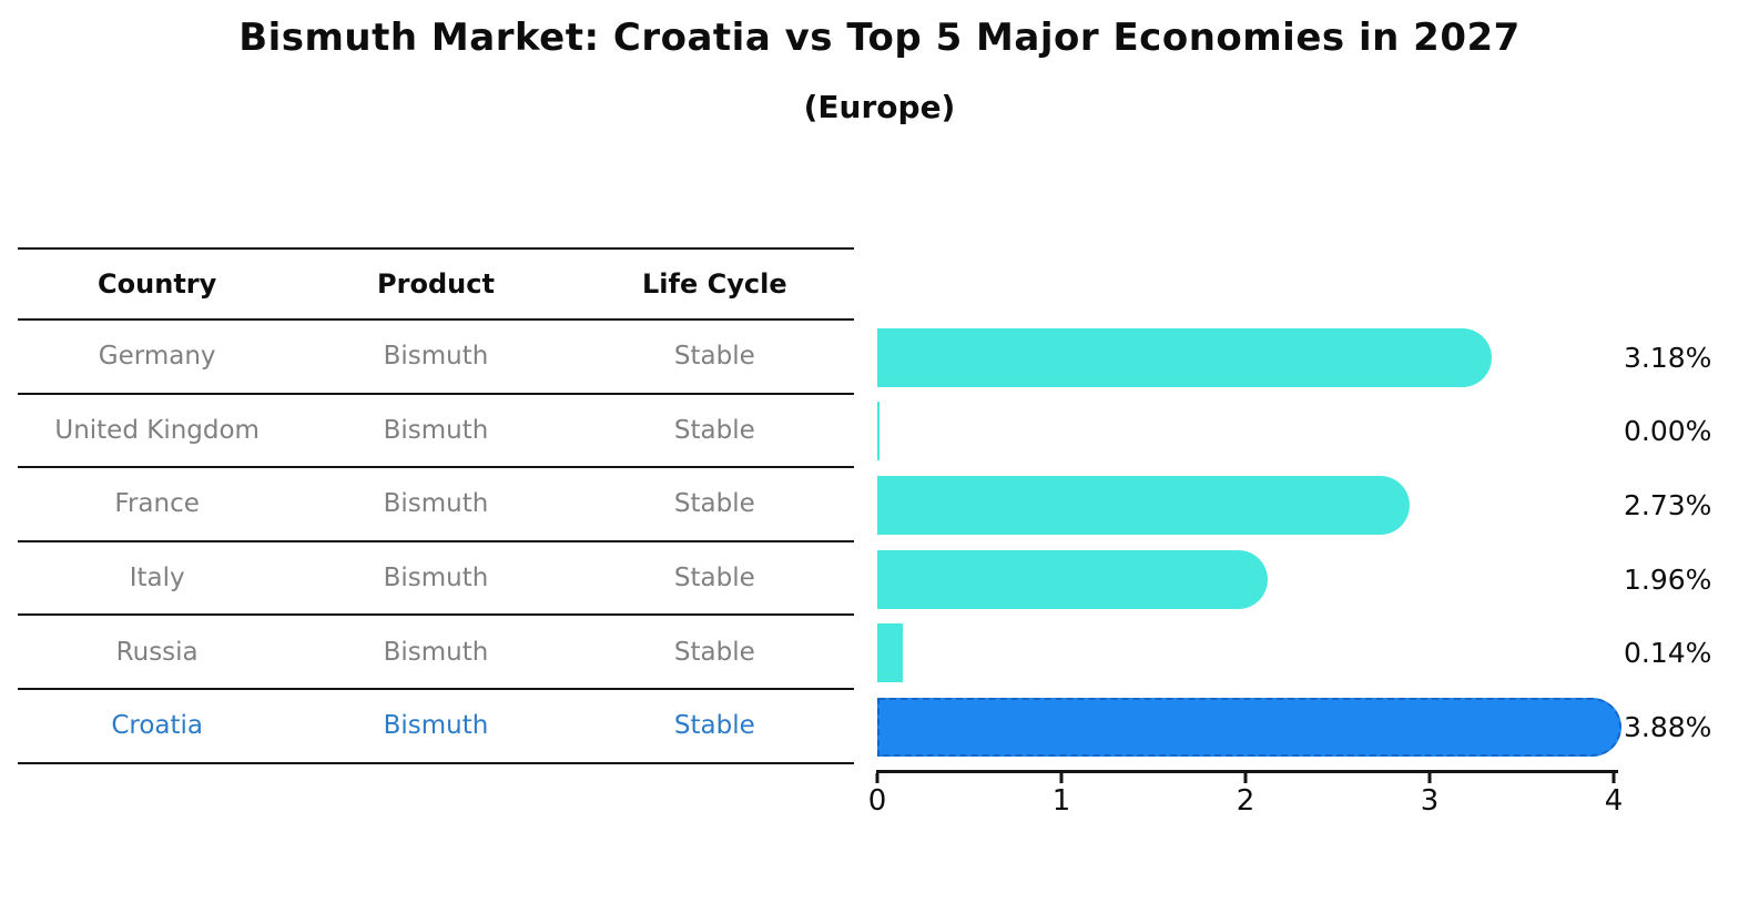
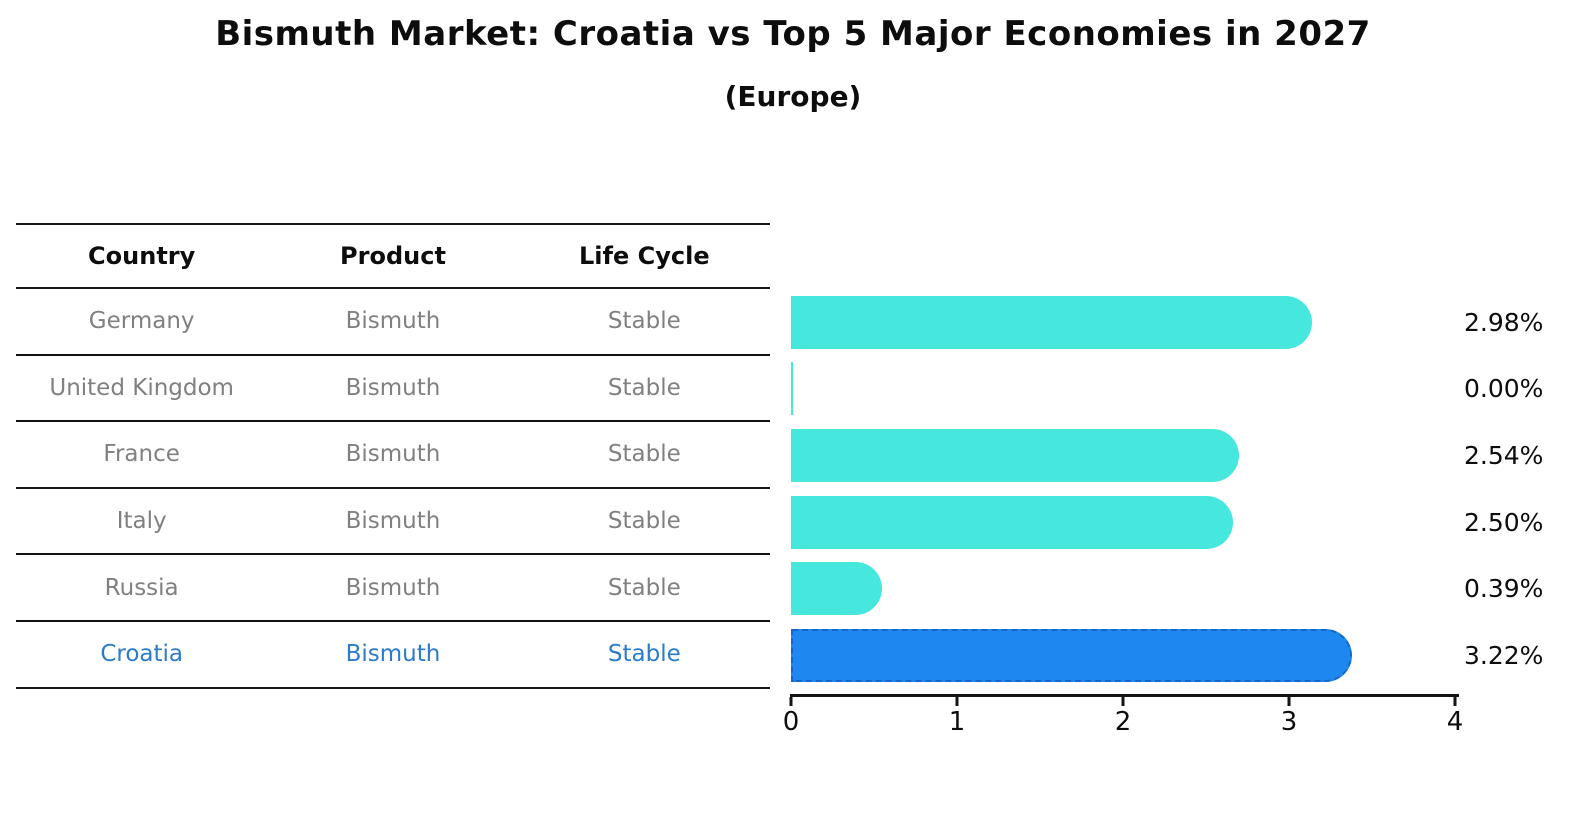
Germany: 3.18% -> 2.98%
France: 2.73% -> 2.54%
Italy: 1.96% -> 2.50%
Russia: 0.14% -> 0.39%
Croatia: 3.88% -> 3.22%
